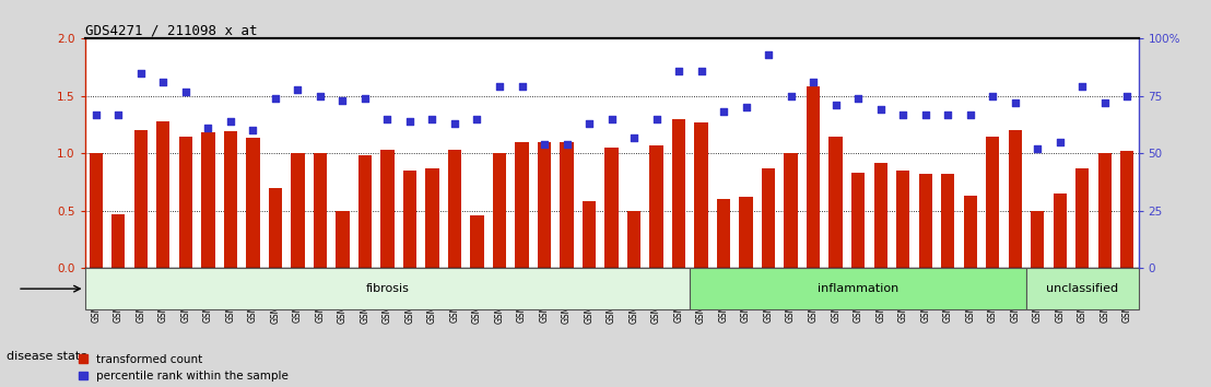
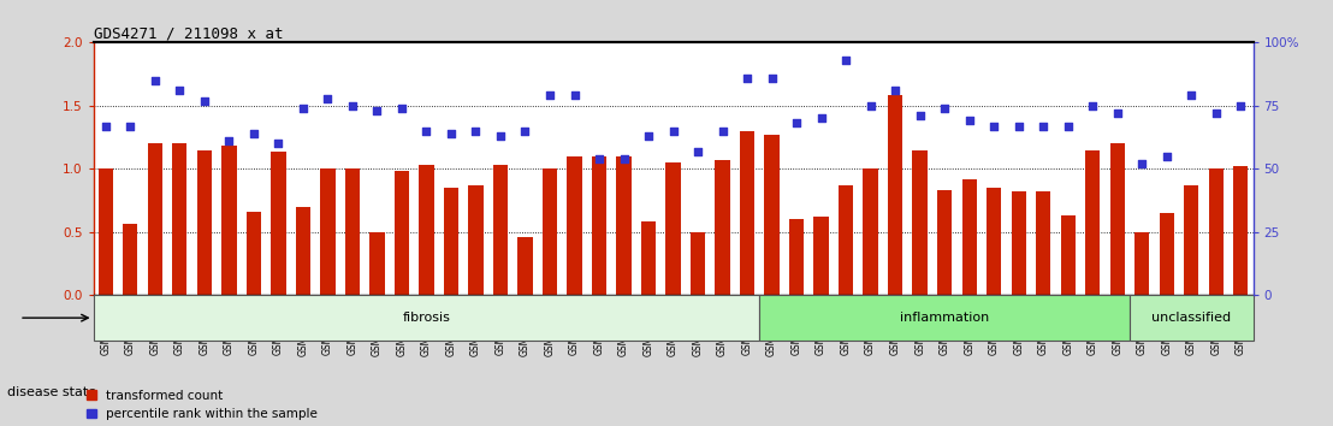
transformed count/GSM380383: 0.47 -> 0.56
transformed count/GSM380385: 1.28 -> 1.20
transformed count/GSM380388: 1.19 -> 0.66
